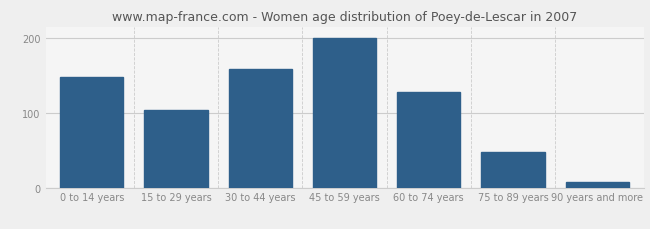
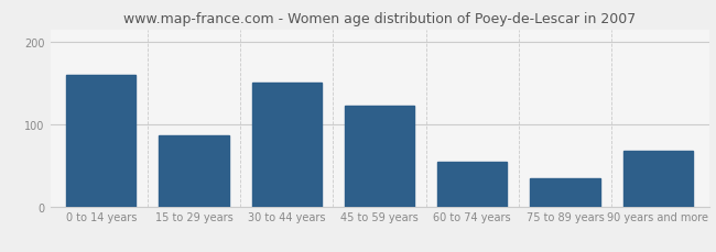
0 to 14 years: 148 -> 160
15 to 29 years: 104 -> 86
30 to 44 years: 158 -> 150
45 to 59 years: 200 -> 122
60 to 74 years: 127 -> 54
75 to 89 years: 48 -> 34
90 years and more: 7 -> 68
